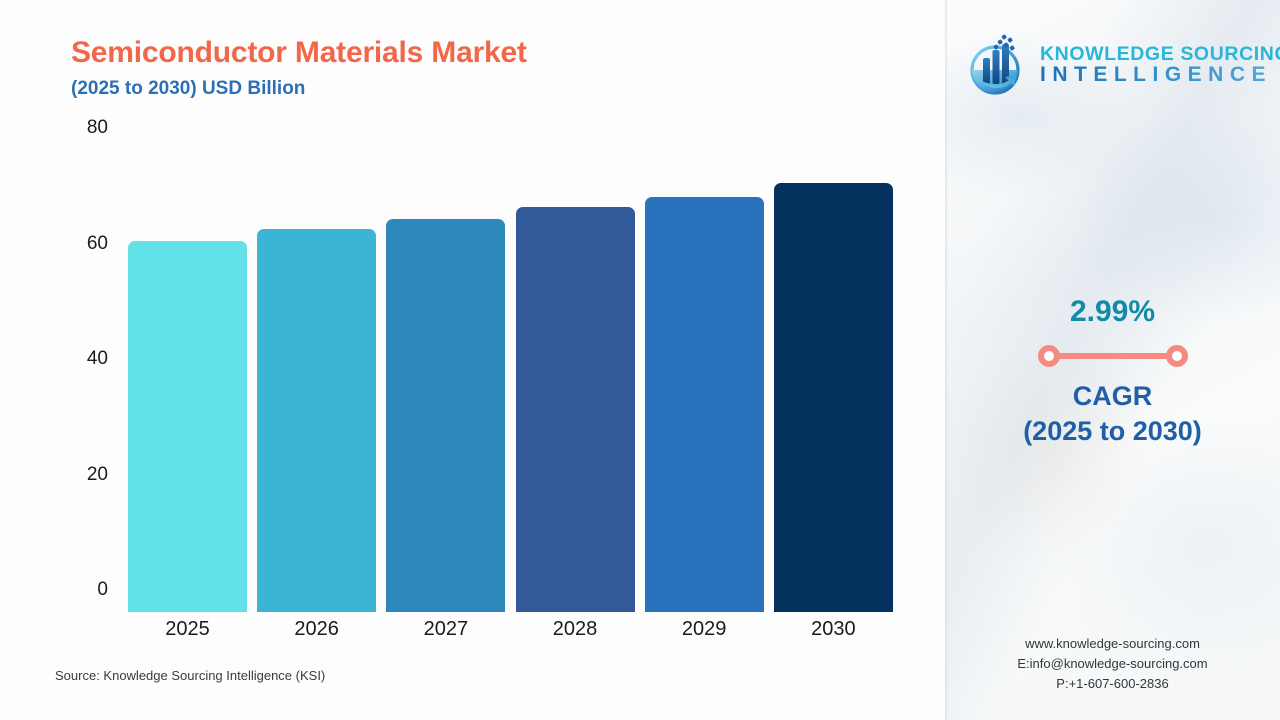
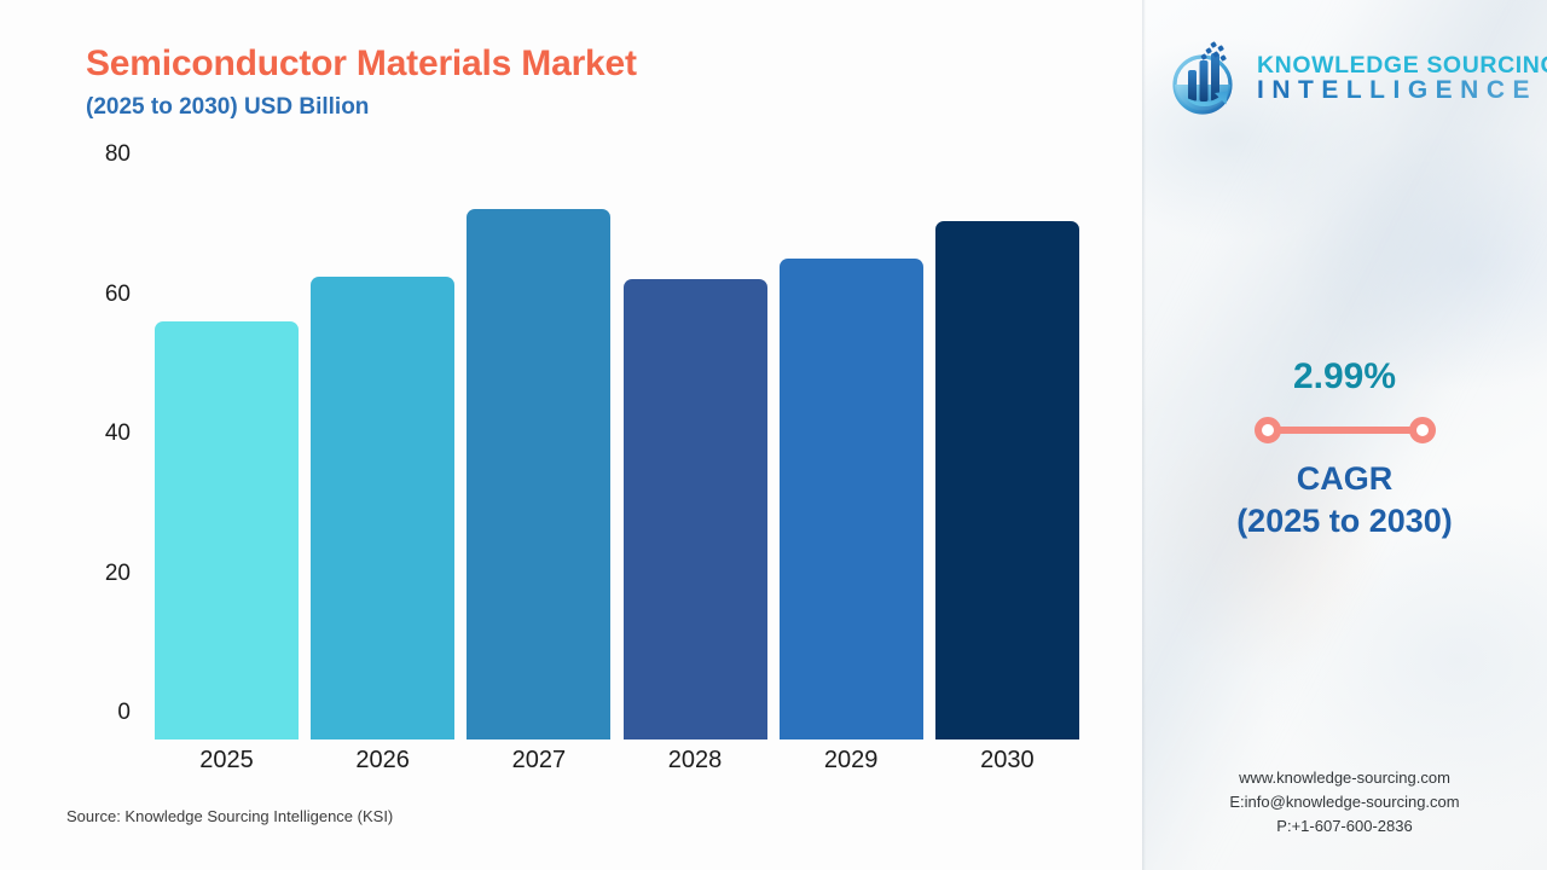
2025: 64 -> 60
2027: 68 -> 76
2028: 70 -> 66
2029: 72 -> 69
